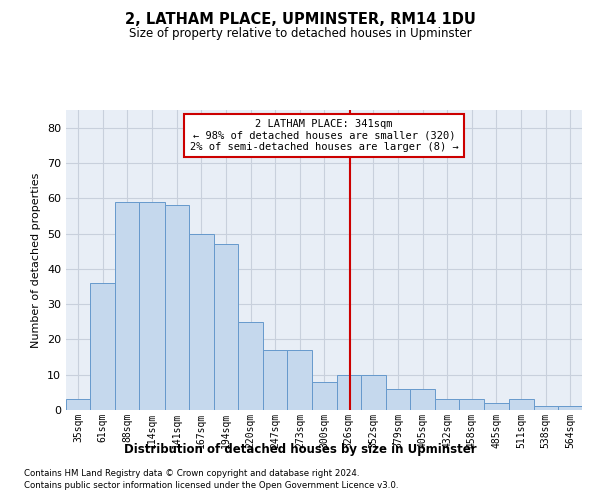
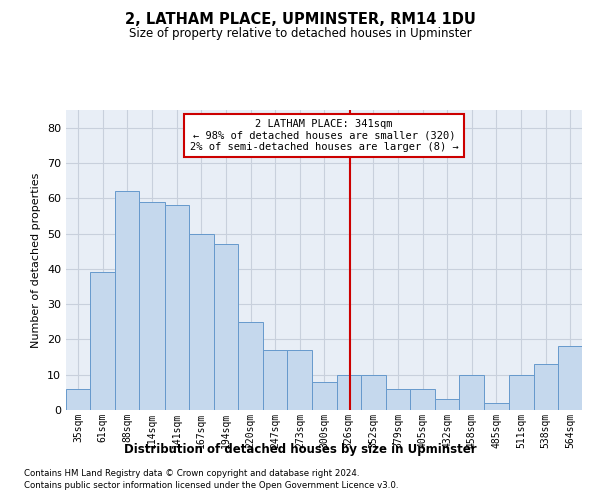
35sqm: 3 -> 6
61sqm: 36 -> 39
88sqm: 59 -> 62
458sqm: 3 -> 10
511sqm: 3 -> 10
538sqm: 1 -> 13
564sqm: 1 -> 18
